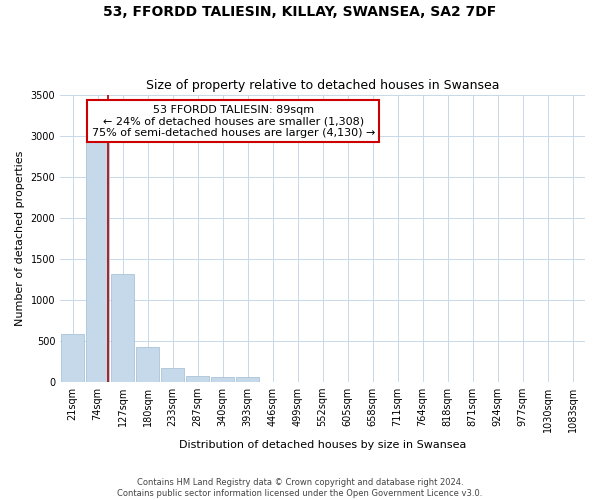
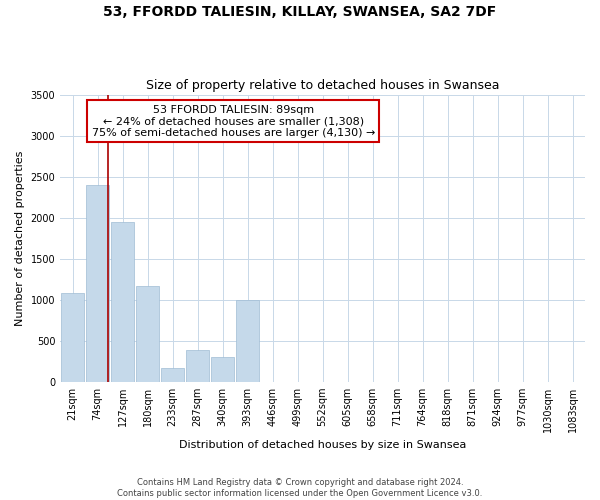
21sqm: 580 -> 1080
74sqm: 2920 -> 2400
127sqm: 1310 -> 1940
180sqm: 420 -> 1160
287sqm: 60 -> 380
340sqm: 50 -> 300
393sqm: 50 -> 1000
